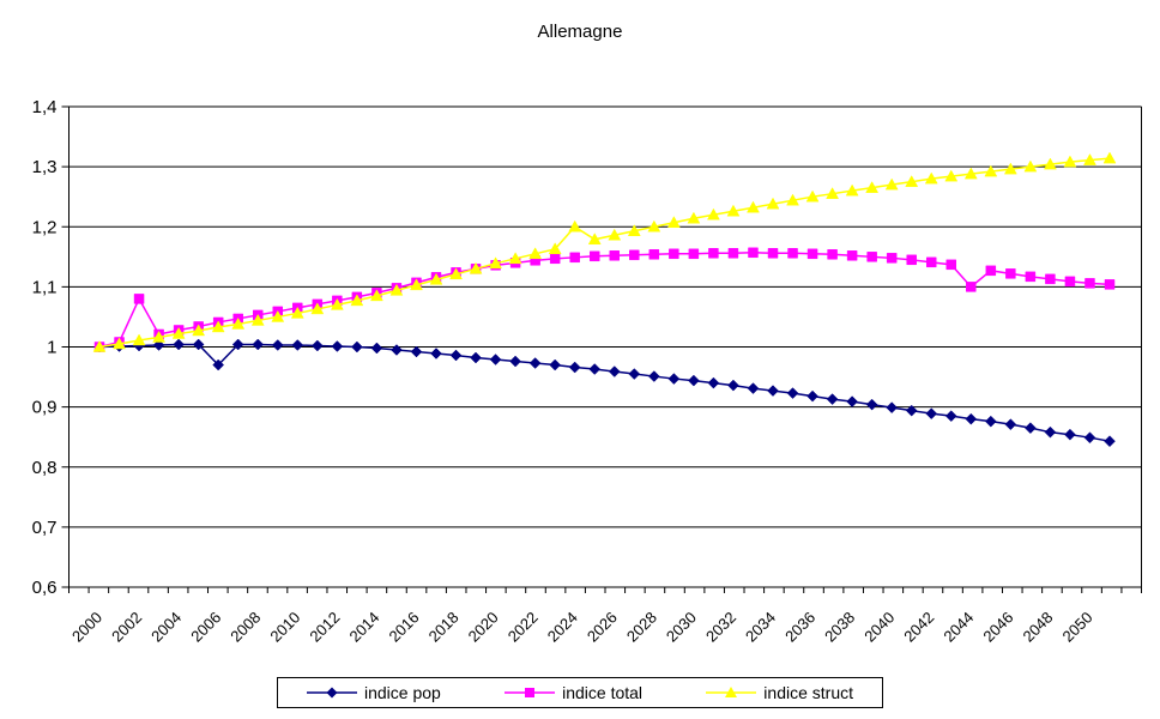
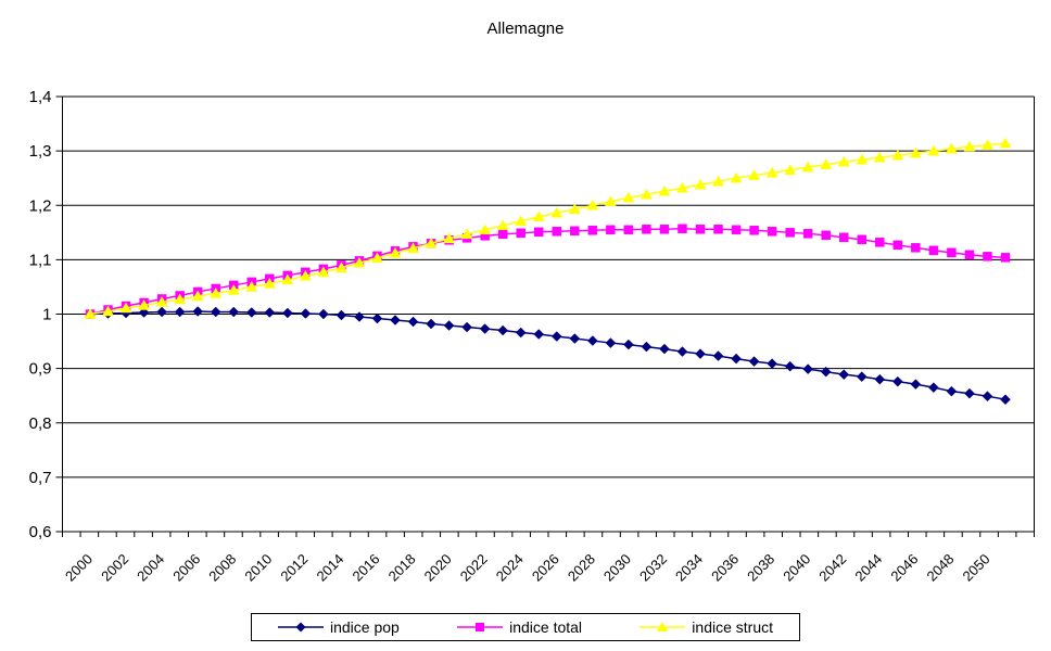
indice total/2002: 1,08 -> 1,01
indice pop/2006: 0,97 -> 1,00
indice struct/2024: 1,20 -> 1,17
indice total/2044: 1,10 -> 1,13
